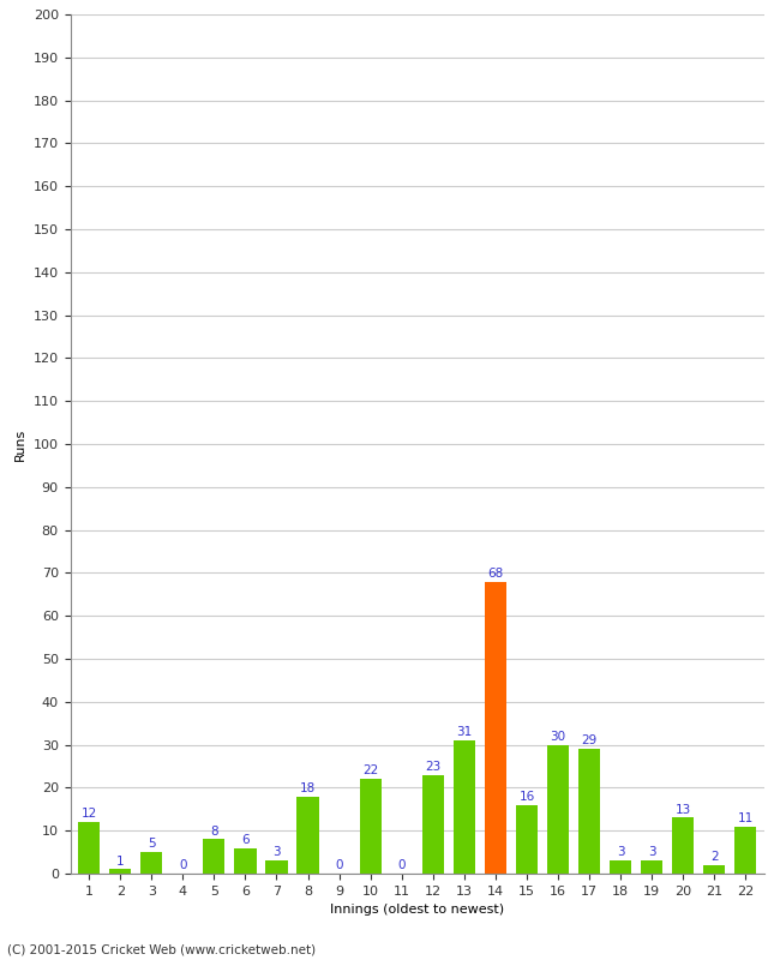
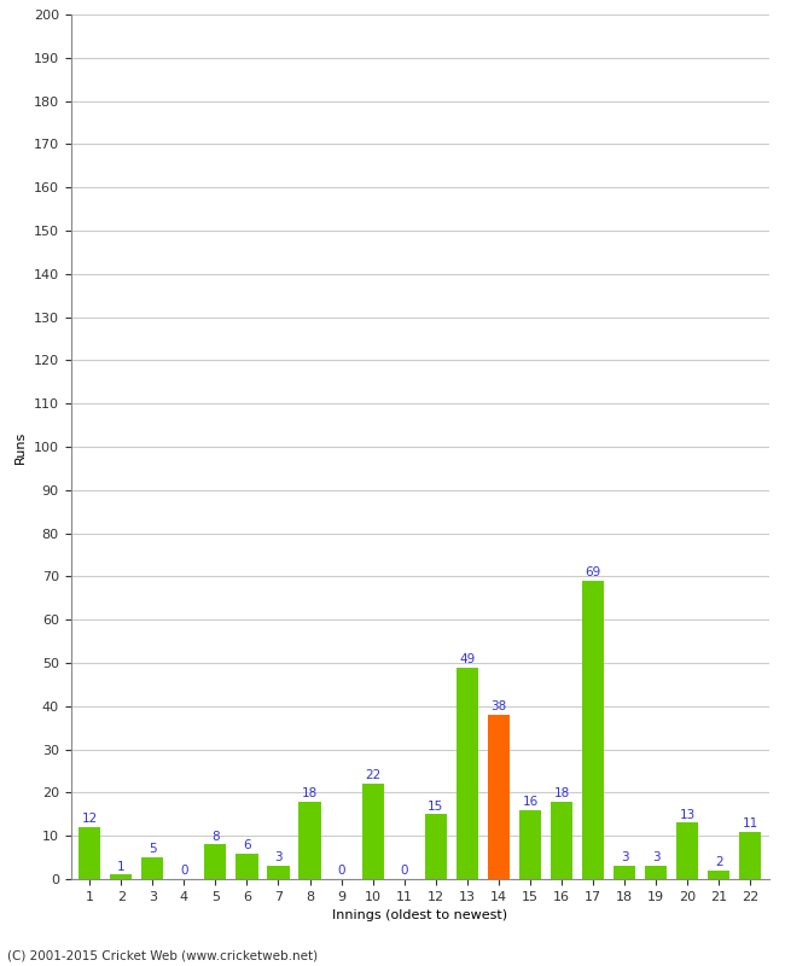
12: 23 -> 15
13: 31 -> 49
14: 68 -> 38
16: 30 -> 18
17: 29 -> 69
